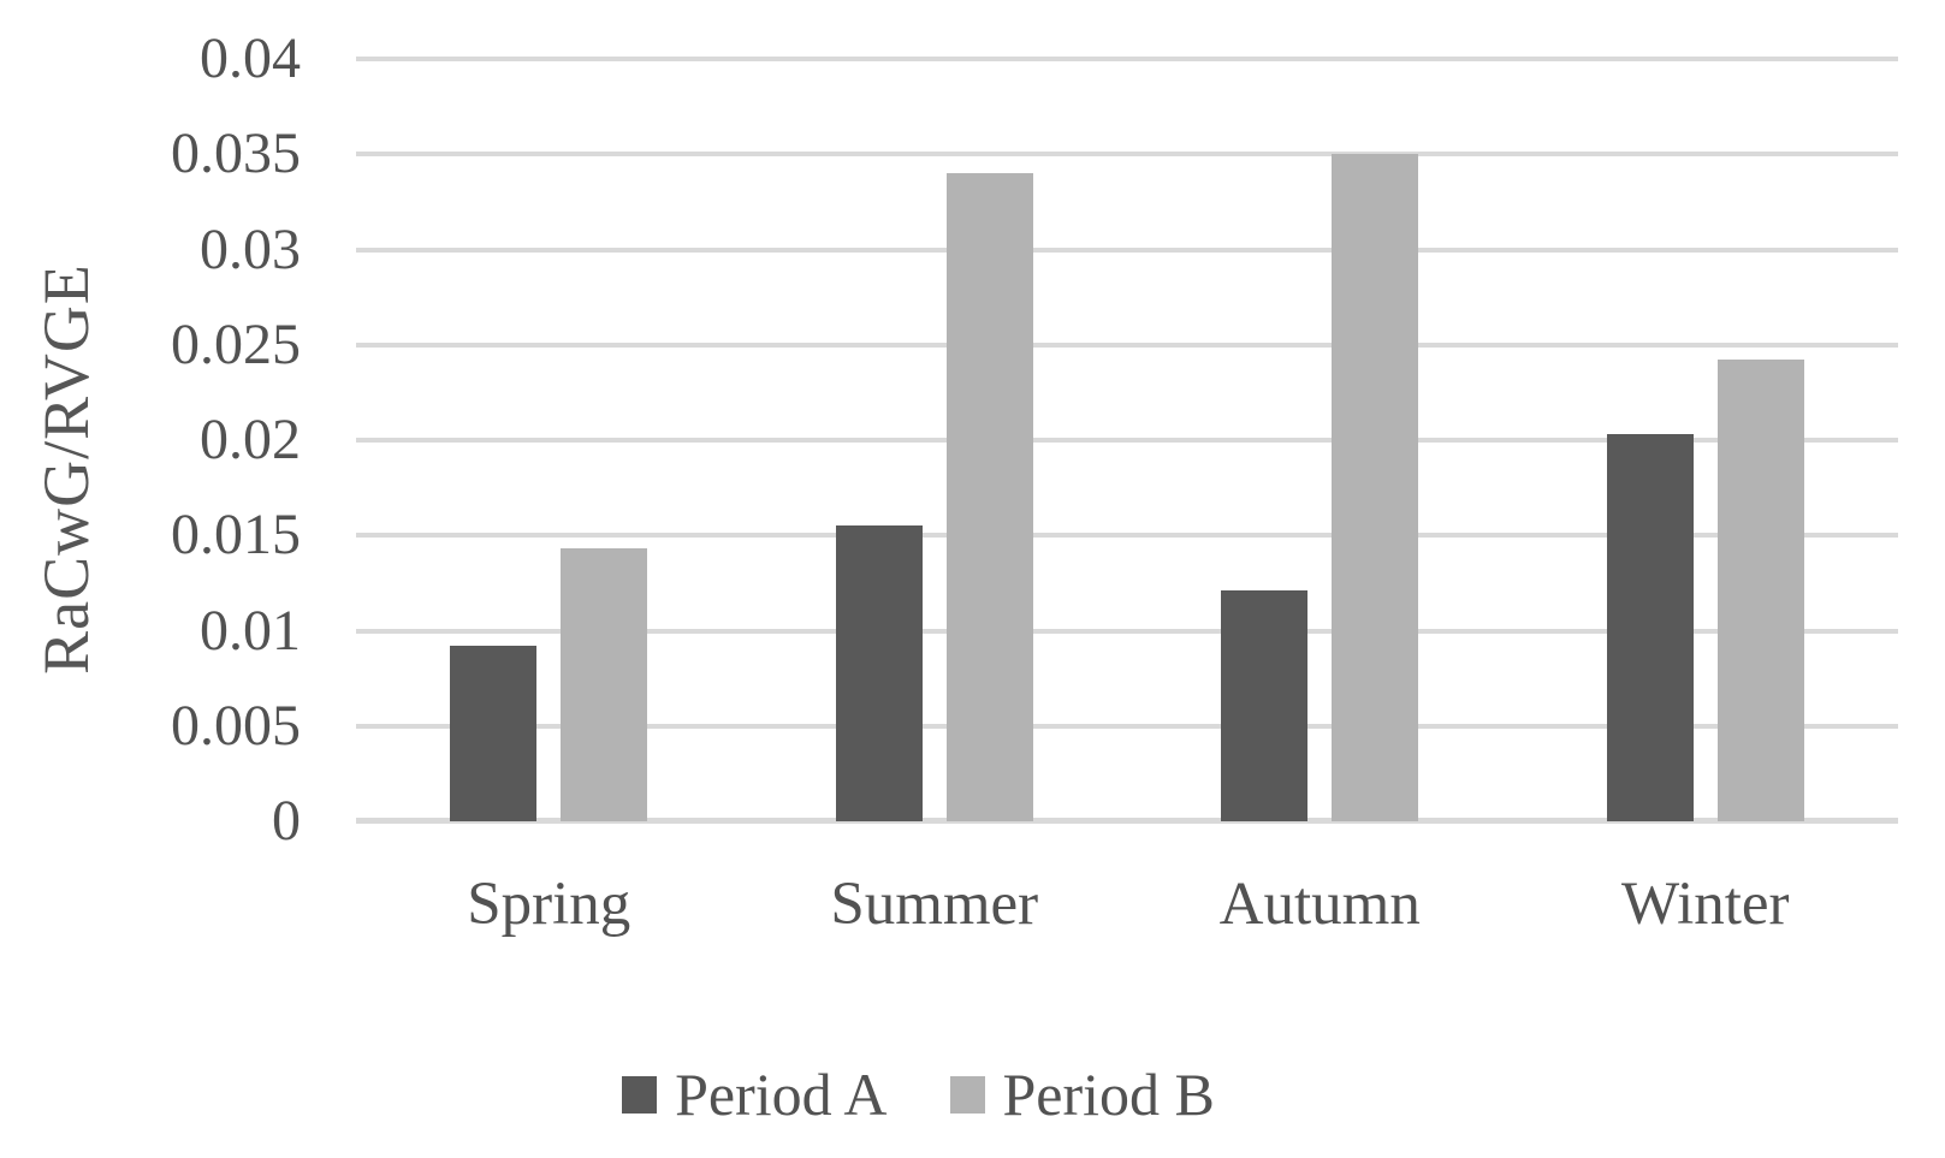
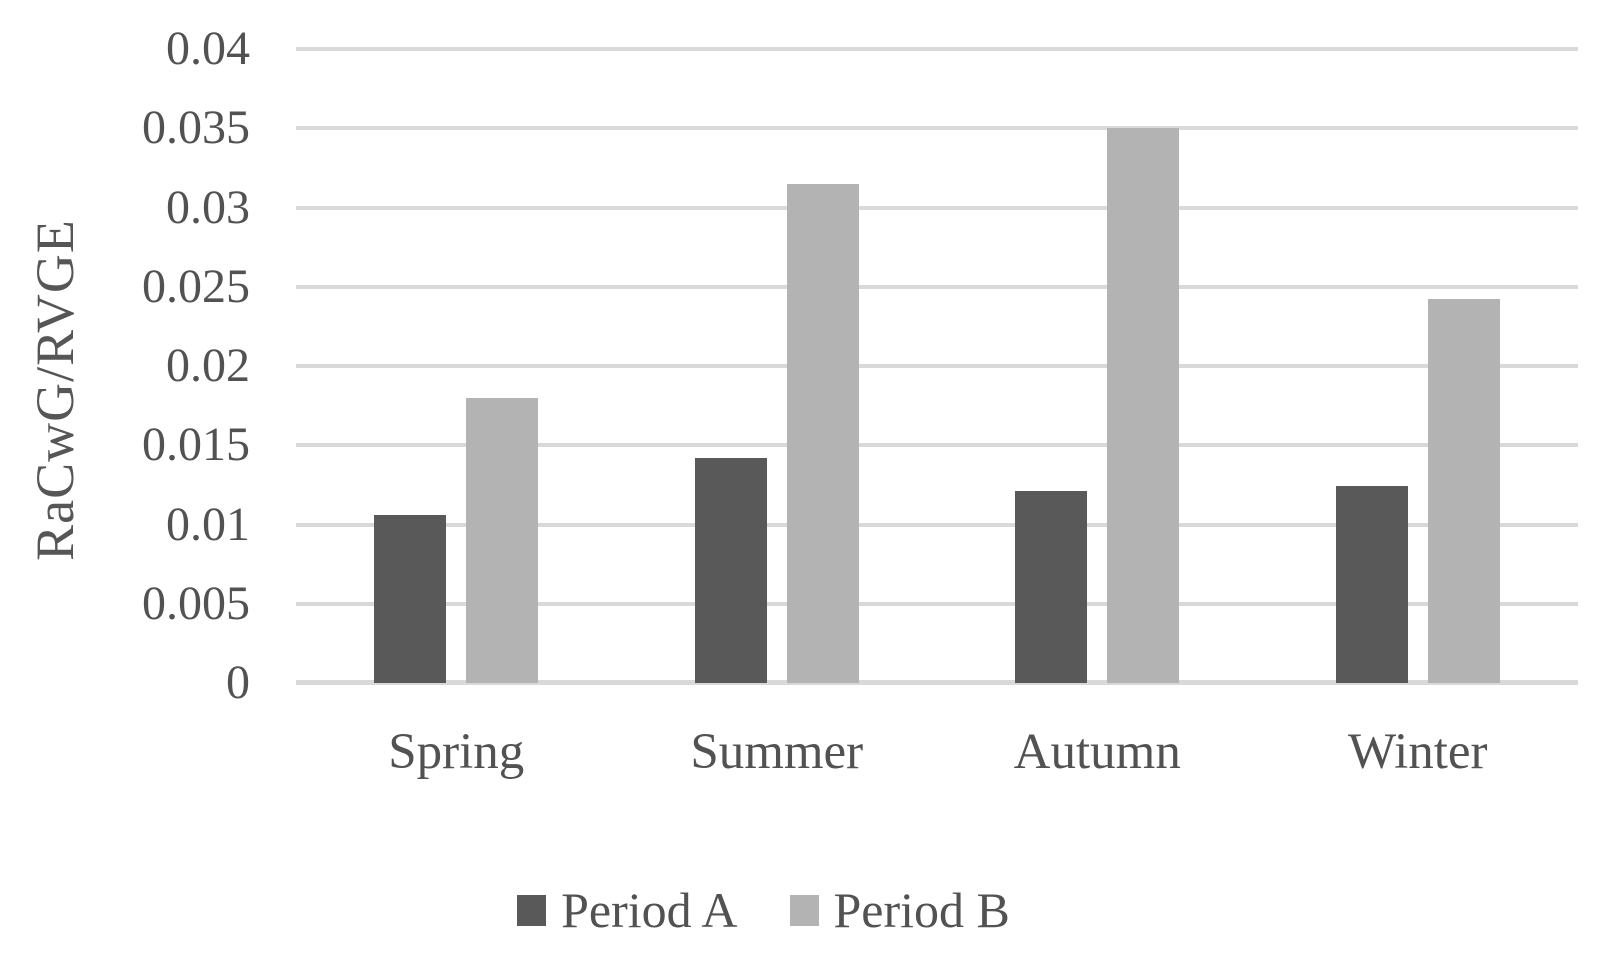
Period A/Spring: 0.0092 -> 0.0106
Period B/Spring: 0.0143 -> 0.0180
Period A/Summer: 0.0155 -> 0.0142
Period B/Summer: 0.0340 -> 0.0315
Period A/Winter: 0.0203 -> 0.0124
